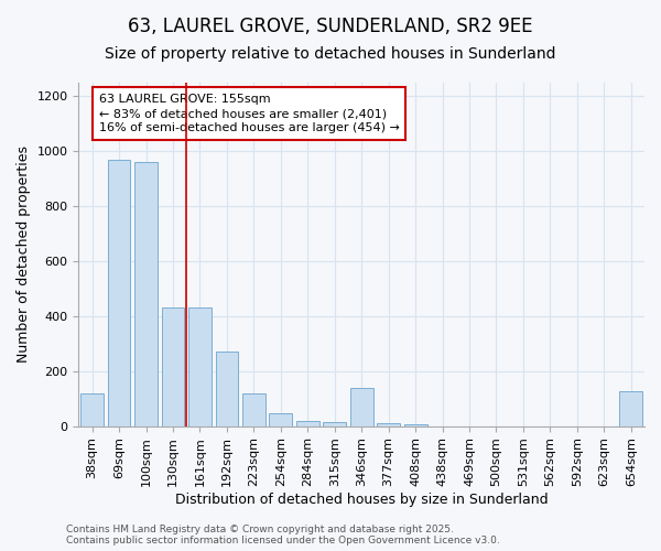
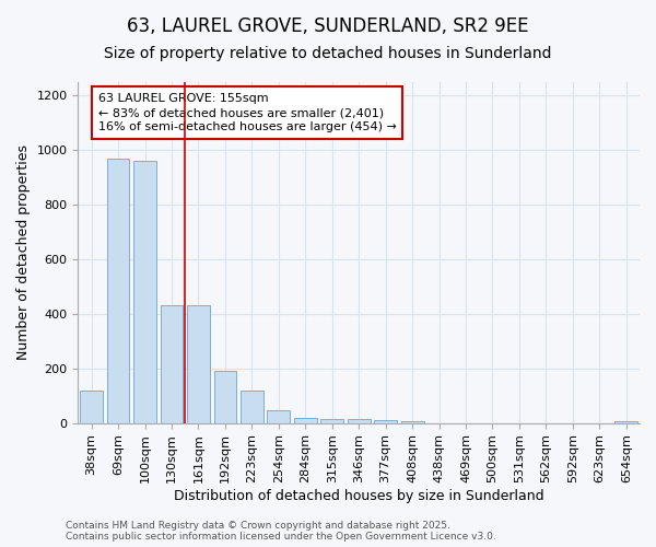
192sqm: 270 -> 190
346sqm: 140 -> 15
654sqm: 125 -> 5
